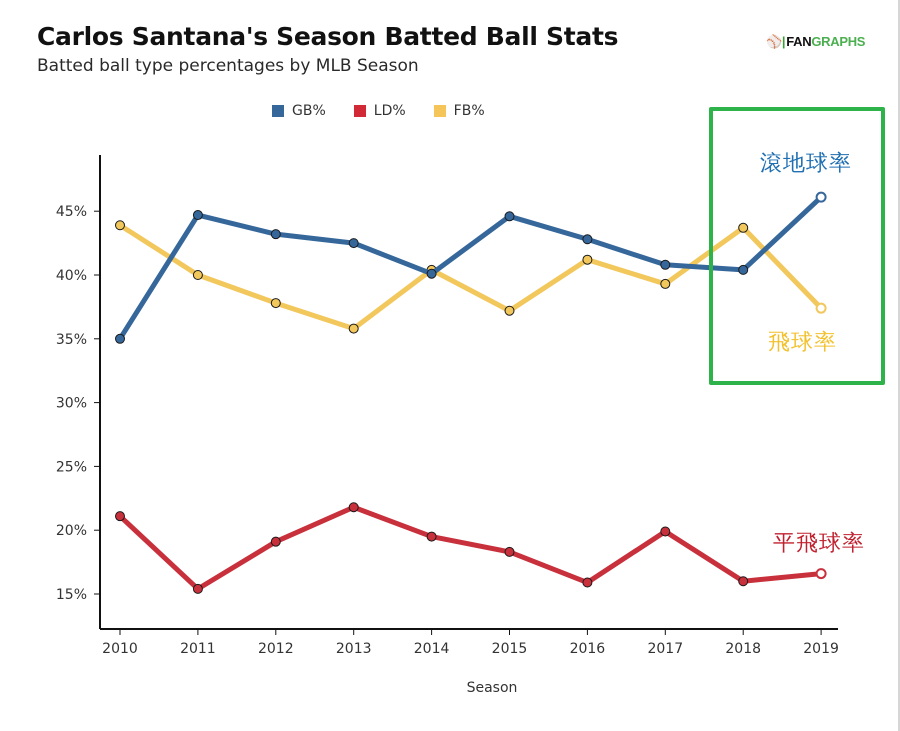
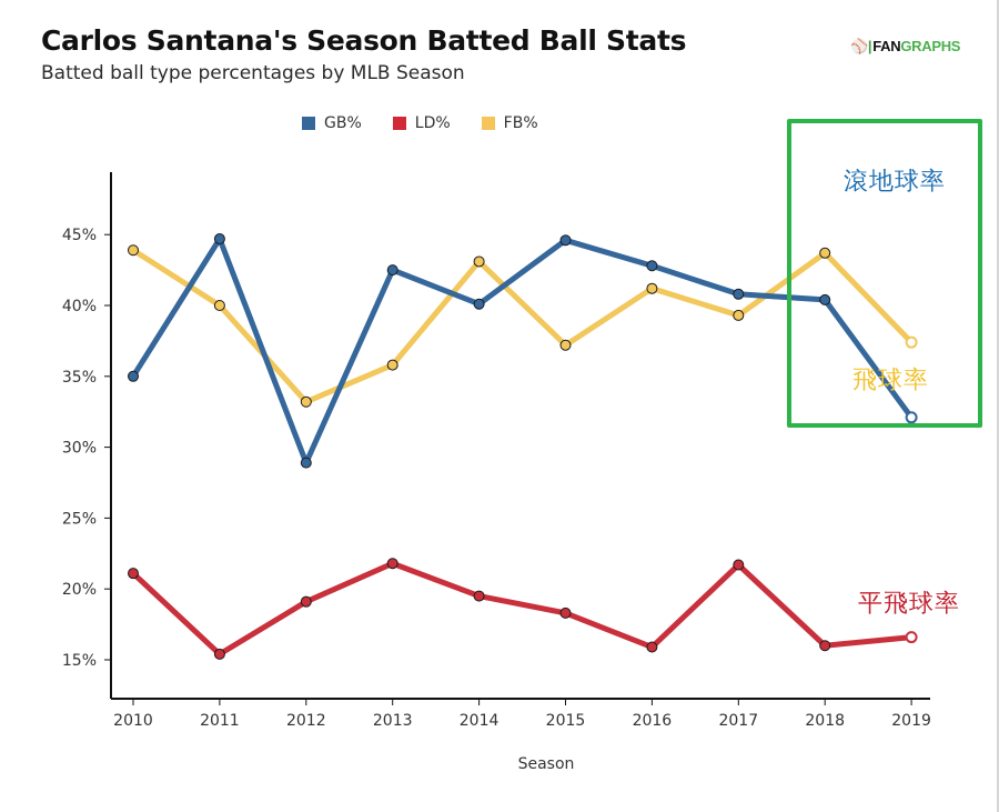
GB%/2012: 43.2% -> 28.9%
FB%/2012: 37.8% -> 33.2%
FB%/2014: 40.4% -> 43.1%
LD%/2017: 19.9% -> 21.7%
GB%/2019: 46.1% -> 32.1%
